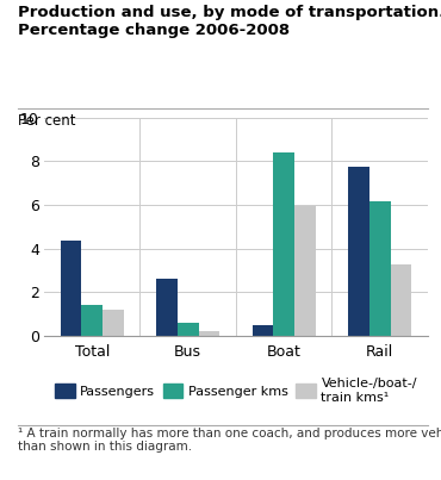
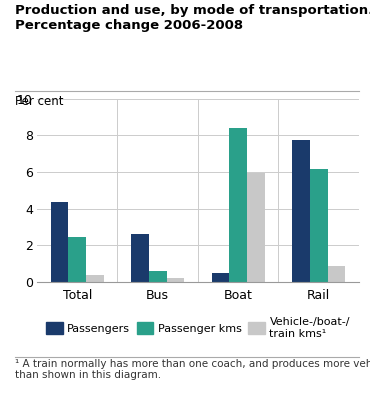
Passenger kms/Total: 1.4 -> 2.5
Vehicle-/boat-/ train kms¹/Total: 1.2 -> 0.4
Vehicle-/boat-/ train kms¹/Rail: 3.3 -> 0.9
